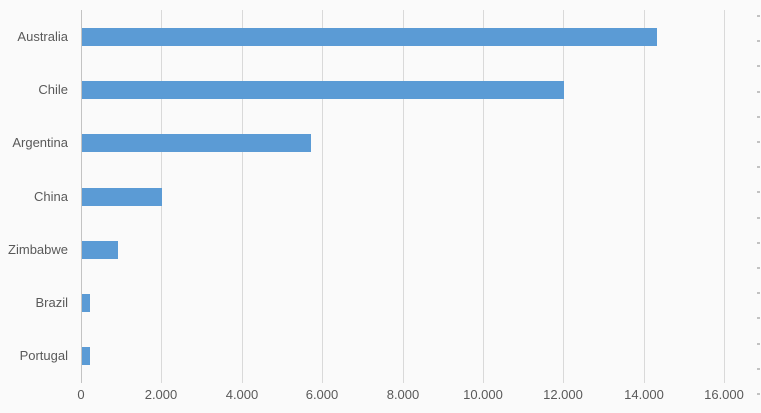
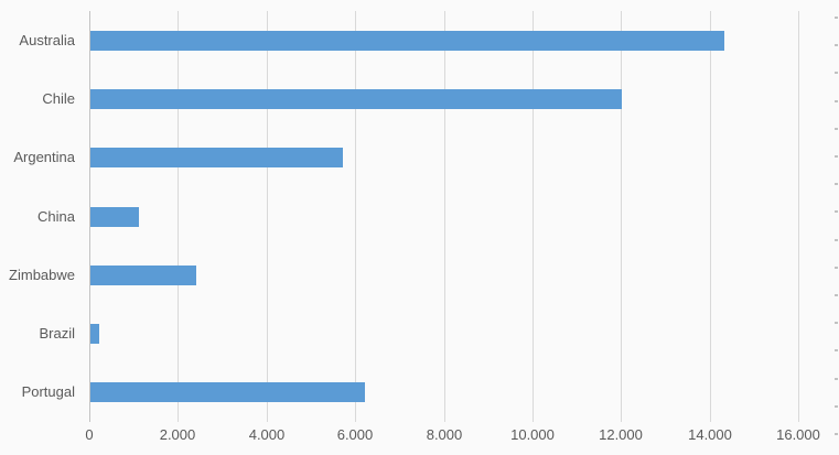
China: 2000 -> 1100
Zimbabwe: 900 -> 2400
Portugal: 200 -> 6200
